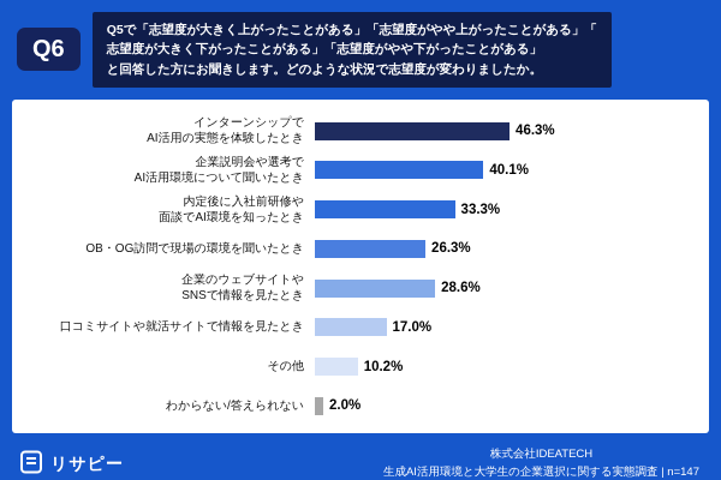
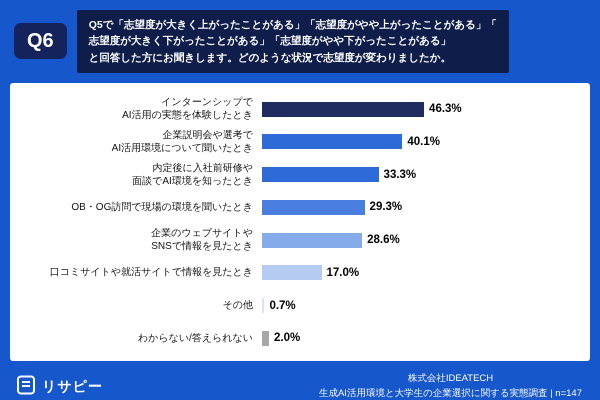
OB・OG訪問で現場の環境を聞いたとき: 26.3% -> 29.3%
その他: 10.2% -> 0.7%
